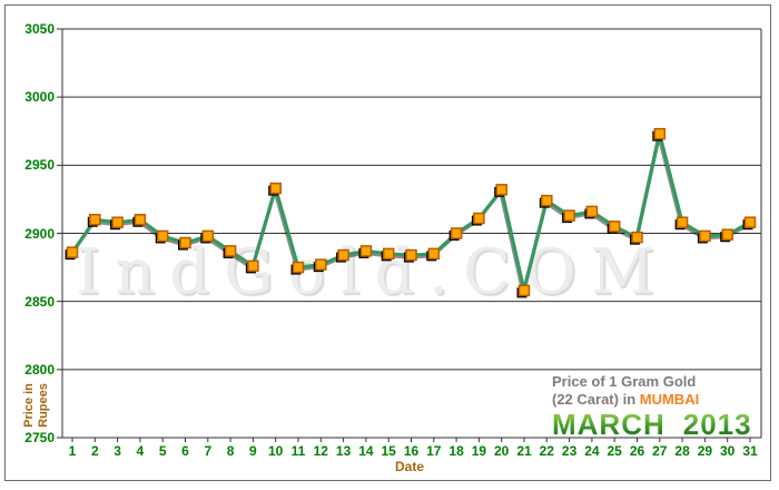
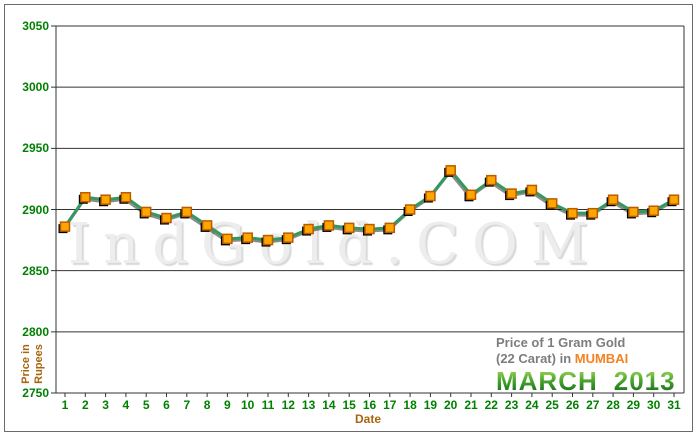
10: 2933 -> 2877
21: 2858 -> 2912
27: 2973 -> 2897
